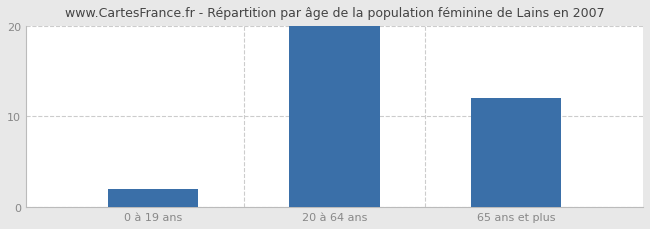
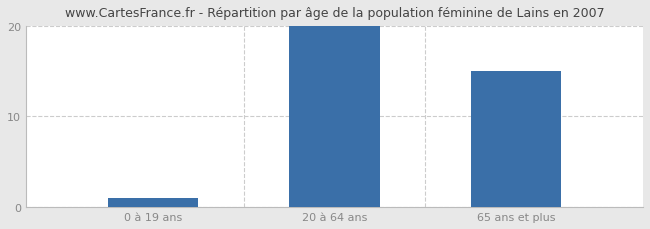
0 à 19 ans: 2 -> 1
65 ans et plus: 12 -> 15
